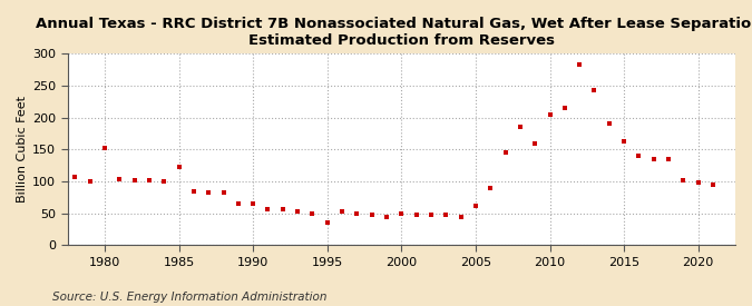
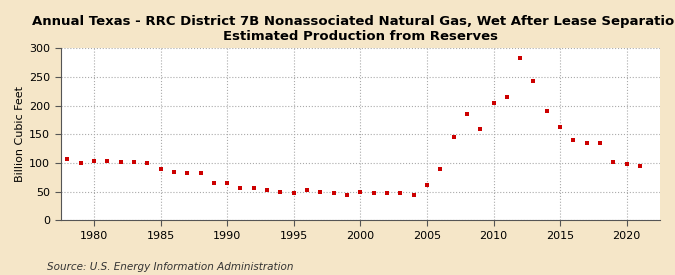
1980: 152 -> 103
1985: 122 -> 90
1995: 36 -> 47
